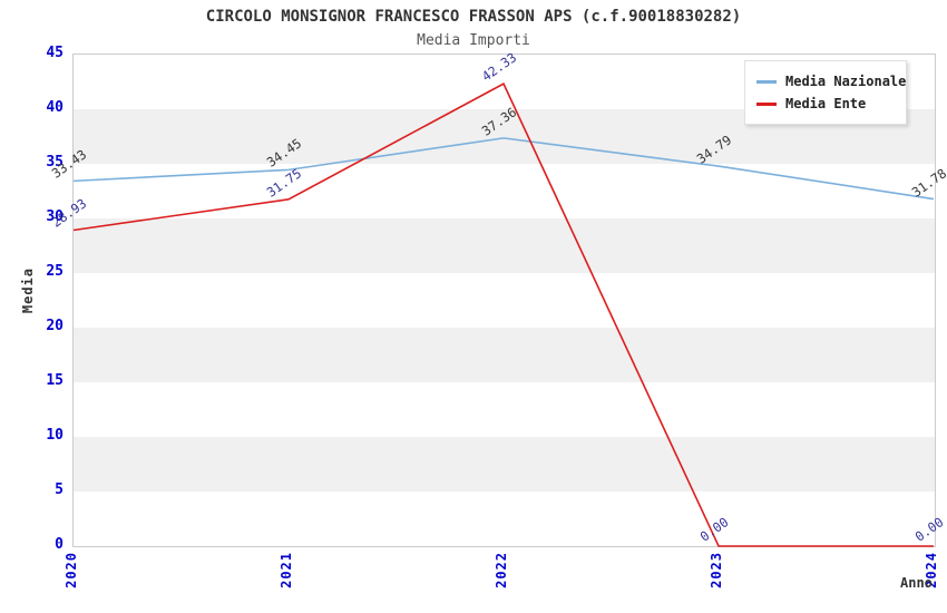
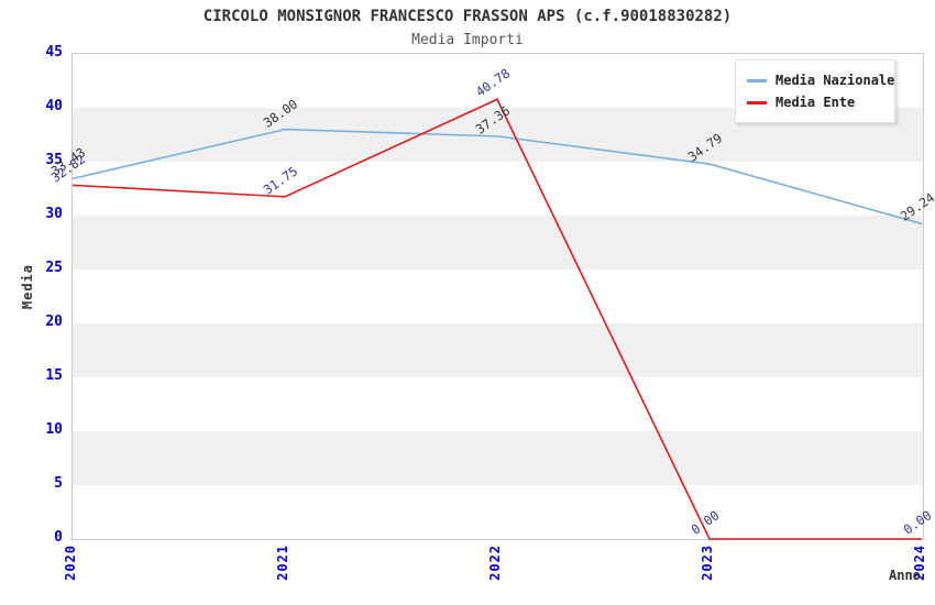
Media Ente/2020: 28.93 -> 32.82
Media Nazionale/2021: 34.45 -> 38.00
Media Ente/2022: 42.33 -> 40.78
Media Nazionale/2024: 31.78 -> 29.24
